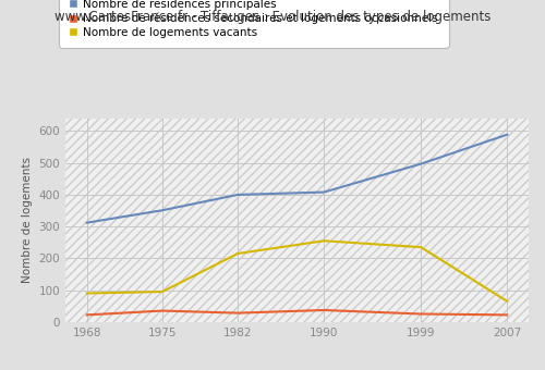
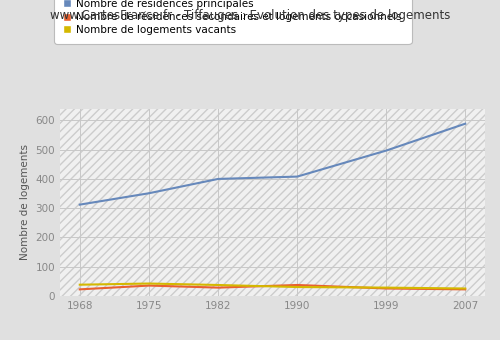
Nombre de logements vacants/1968: 90 -> 38
Nombre de logements vacants/1975: 95 -> 42
Nombre de logements vacants/1982: 215 -> 37
Nombre de logements vacants/1990: 255 -> 30
Nombre de logements vacants/1999: 235 -> 28
Nombre de logements vacants/2007: 65 -> 25
